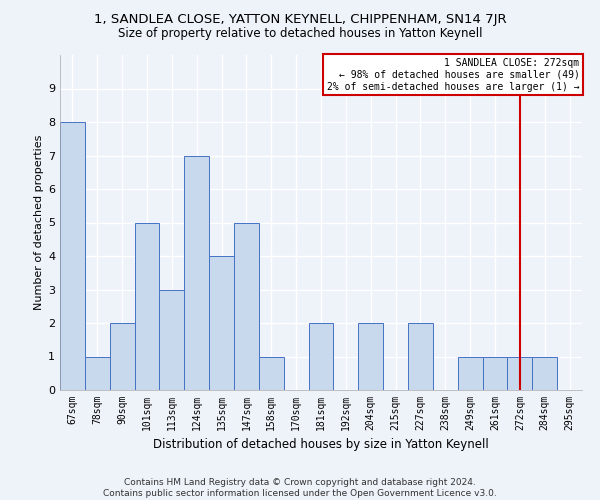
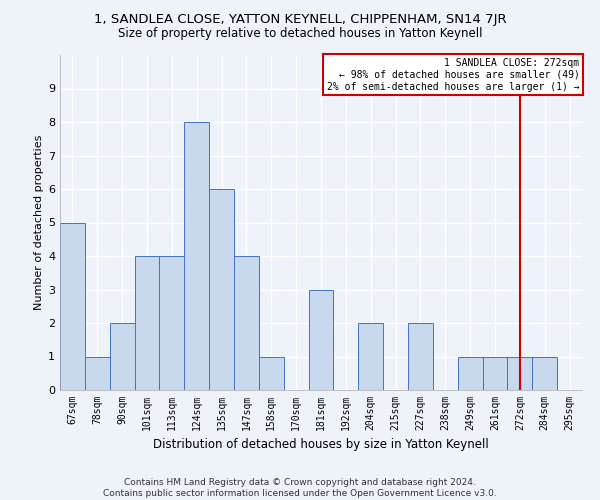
67sqm: 8 -> 5
101sqm: 5 -> 4
113sqm: 3 -> 4
124sqm: 7 -> 8
135sqm: 4 -> 6
147sqm: 5 -> 4
181sqm: 2 -> 3
